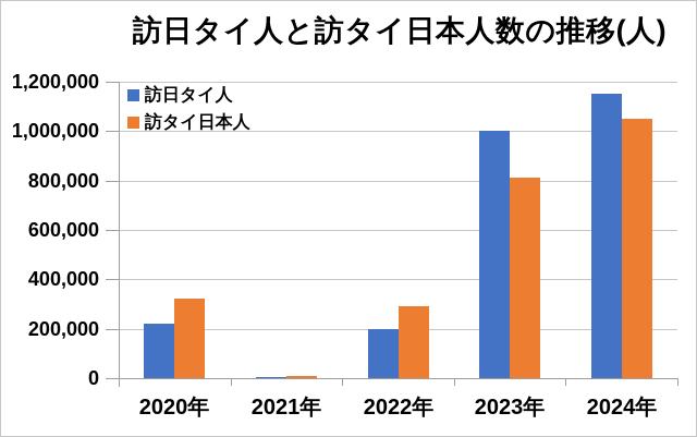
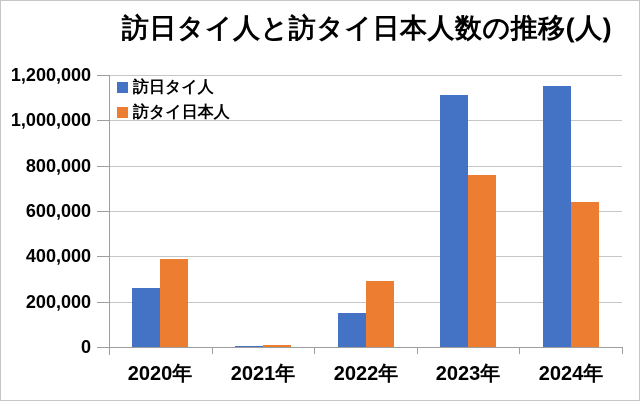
訪日タイ人/2020年: 220000 -> 260000
訪タイ日本人/2020年: 320000 -> 390000
訪日タイ人/2022年: 200000 -> 150000
訪日タイ人/2023年: 1000000 -> 1110000
訪タイ日本人/2023年: 810000 -> 760000
訪タイ日本人/2024年: 1050000 -> 640000
